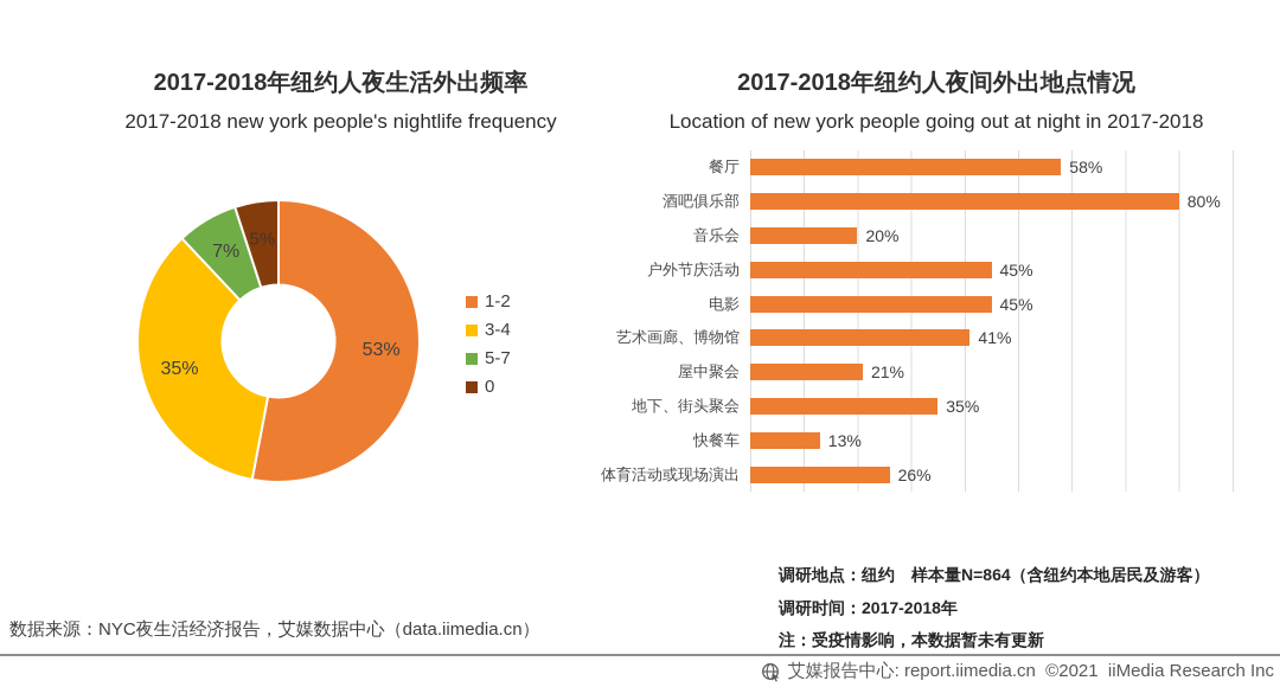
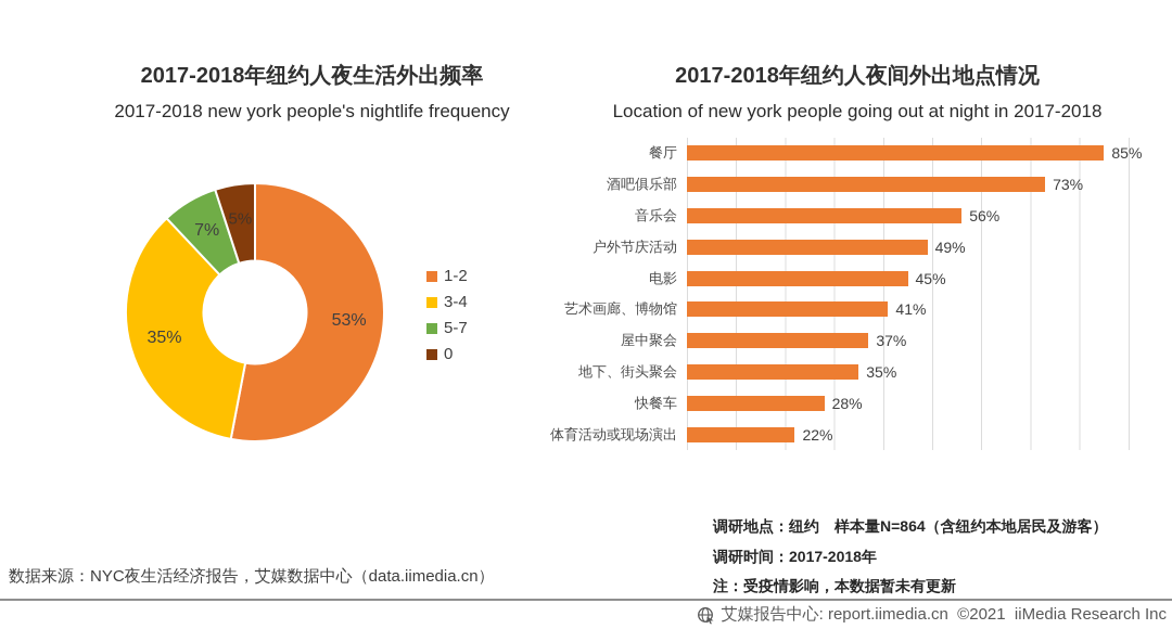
2017-2018年纽约人夜间外出地点情况/餐厅: 58% -> 85%
2017-2018年纽约人夜间外出地点情况/酒吧俱乐部: 80% -> 73%
2017-2018年纽约人夜间外出地点情况/音乐会: 20% -> 56%
2017-2018年纽约人夜间外出地点情况/户外节庆活动: 45% -> 49%
2017-2018年纽约人夜间外出地点情况/屋中聚会: 21% -> 37%
2017-2018年纽约人夜间外出地点情况/快餐车: 13% -> 28%
2017-2018年纽约人夜间外出地点情况/体育活动或现场演出: 26% -> 22%
